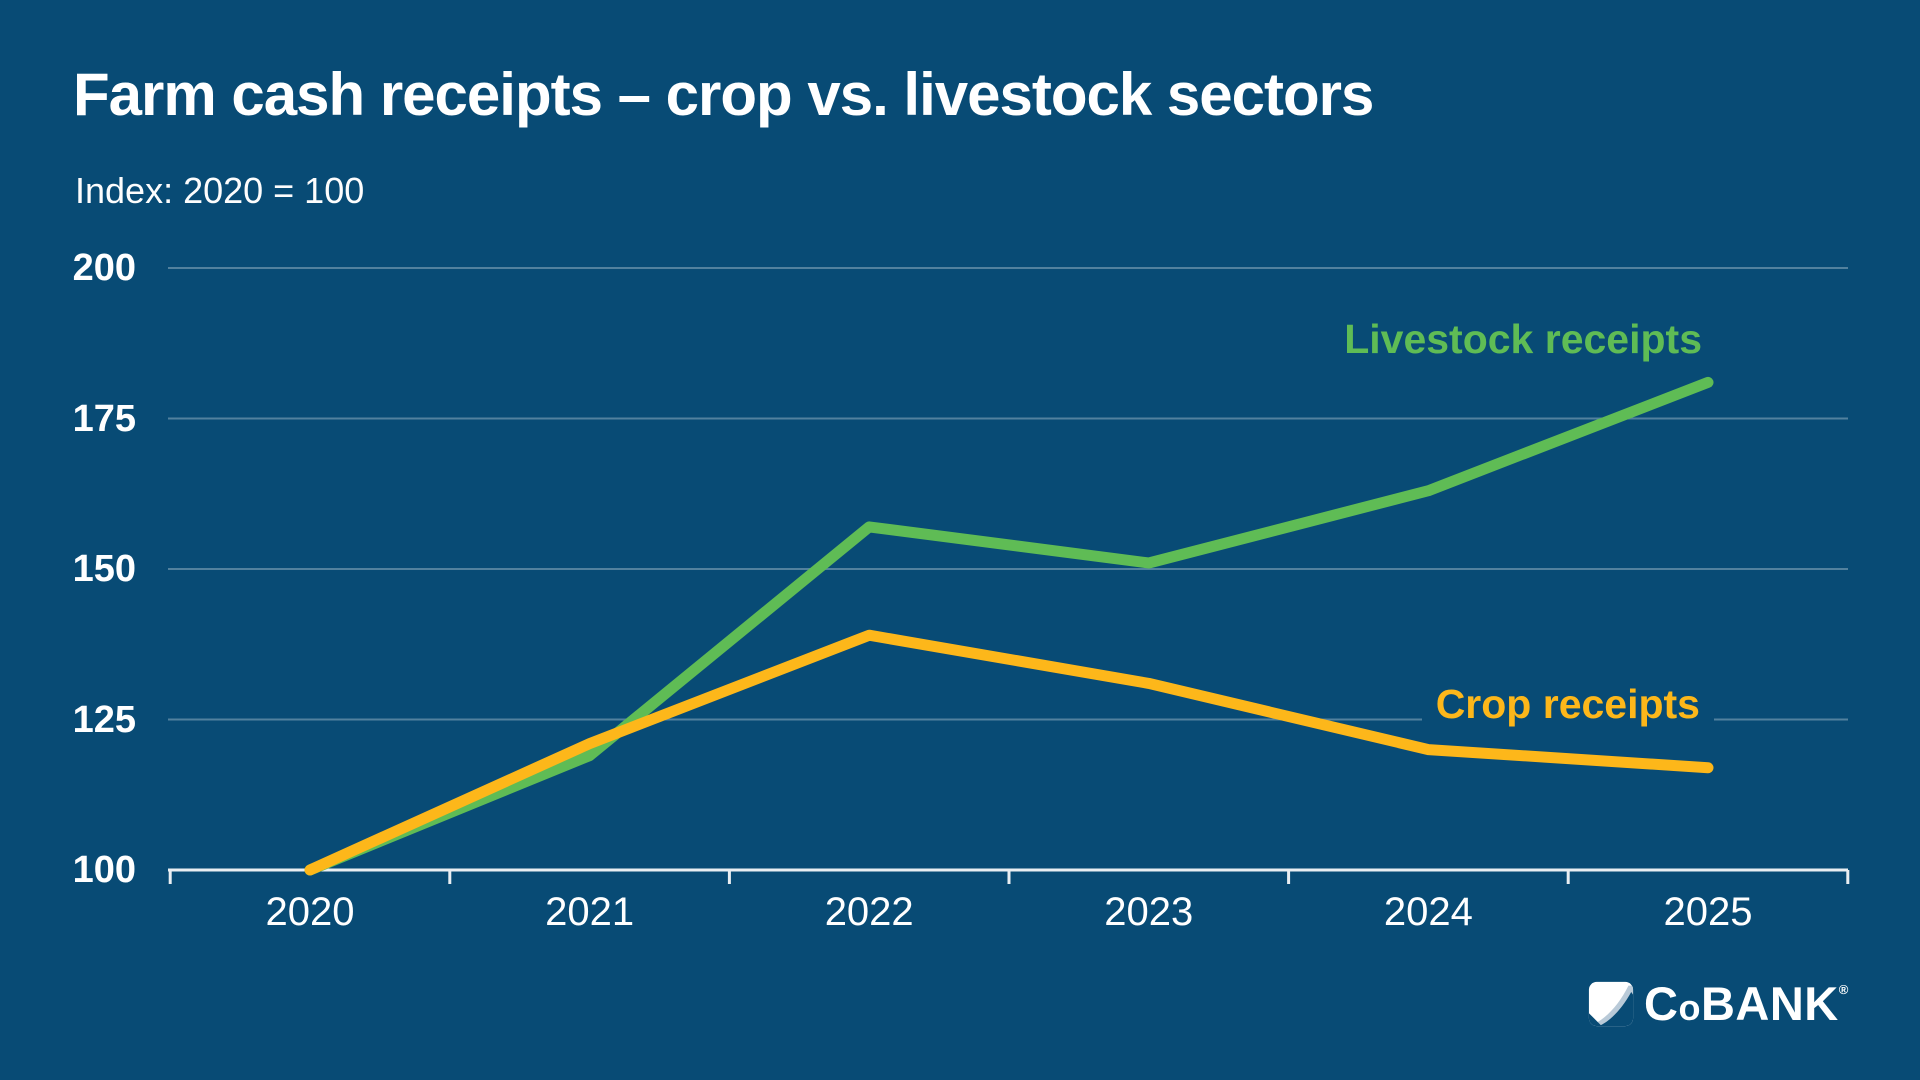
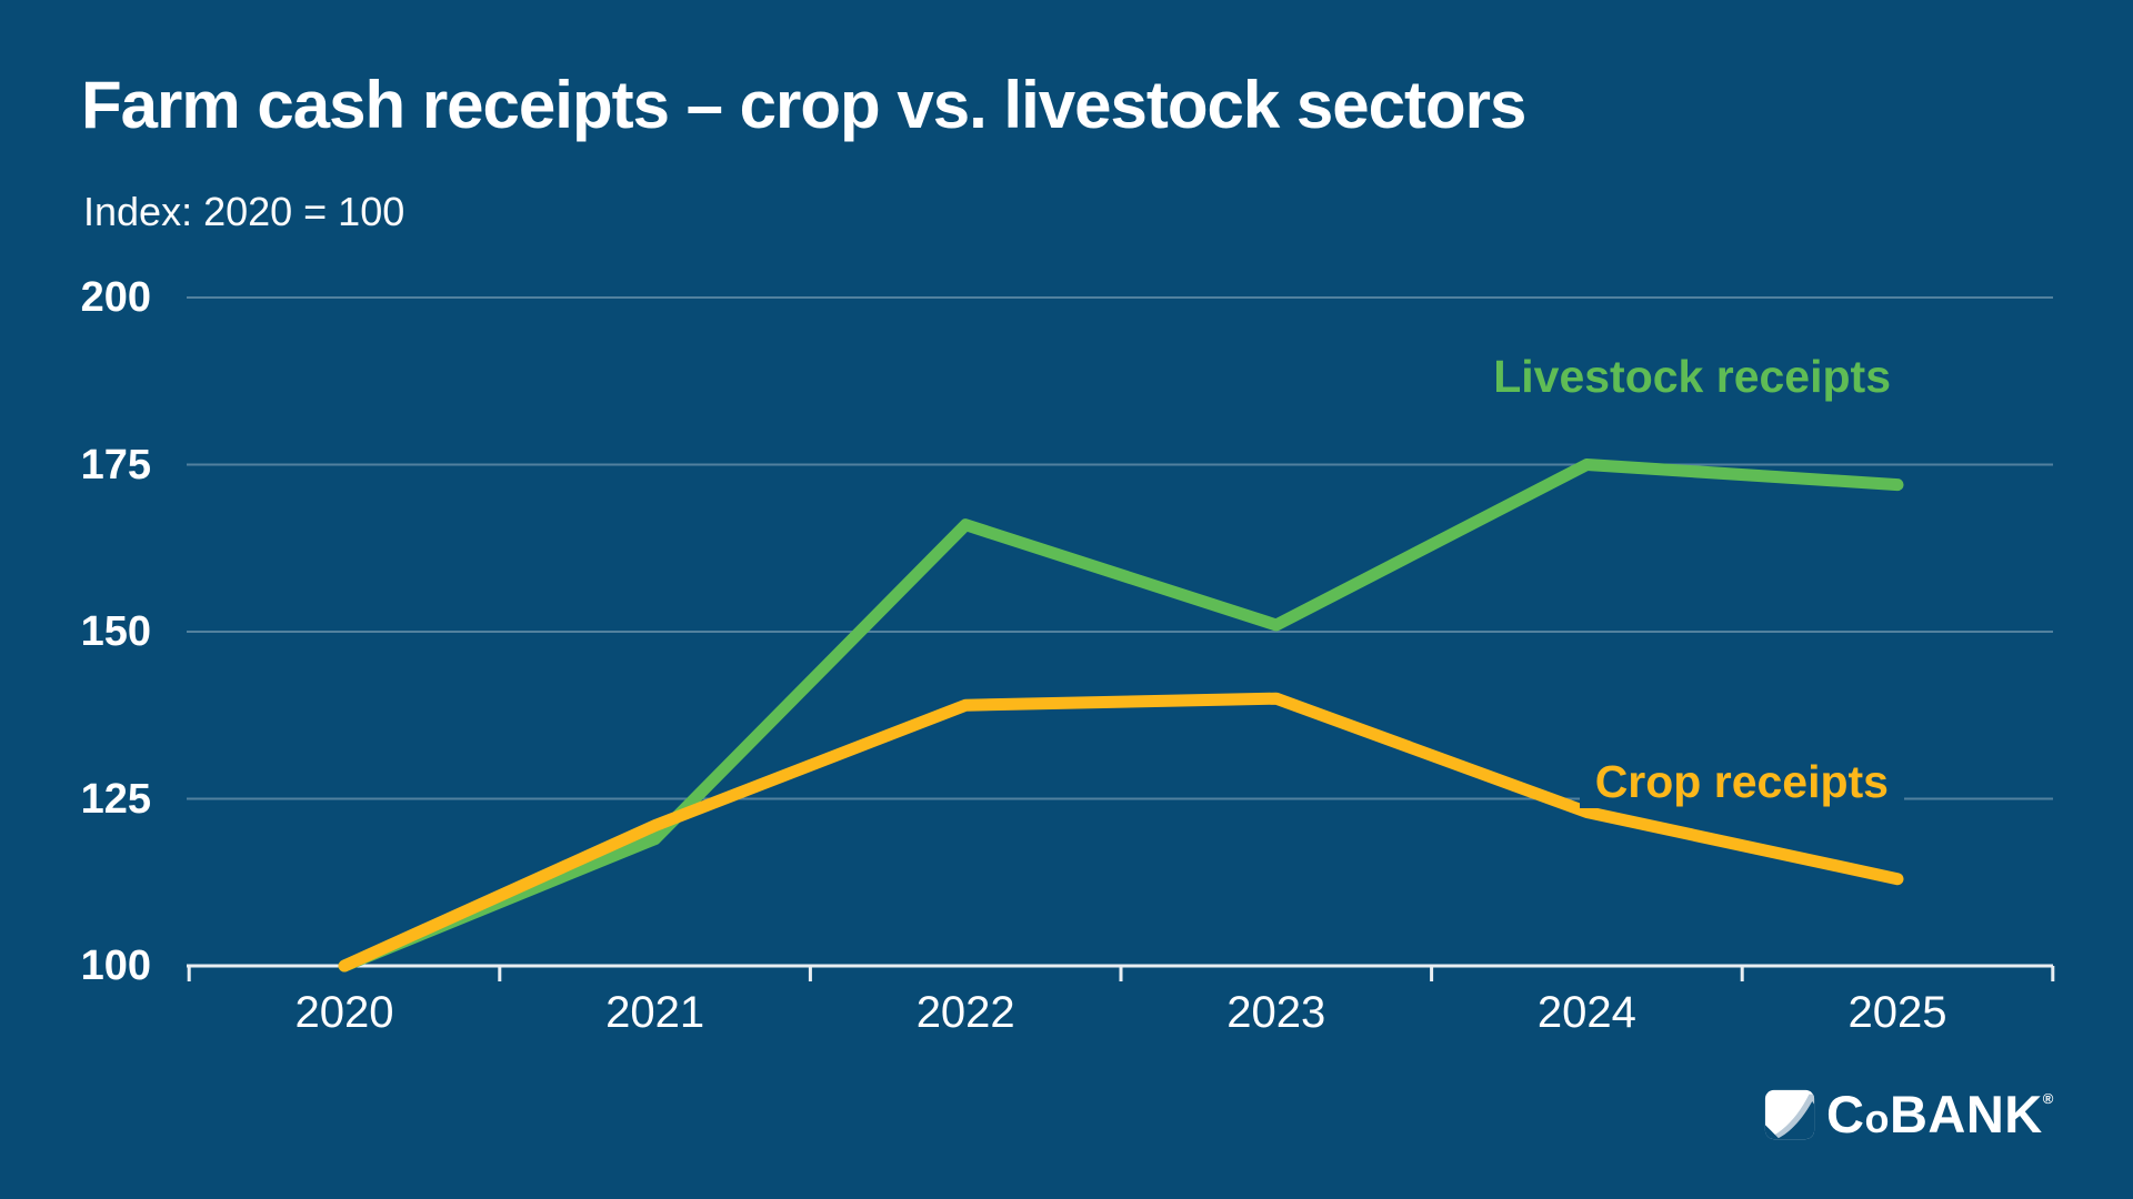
Livestock receipts/2022: 157 -> 166
Crop receipts/2023: 131 -> 140
Livestock receipts/2024: 163 -> 175
Crop receipts/2024: 120 -> 123
Livestock receipts/2025: 181 -> 172
Crop receipts/2025: 117 -> 113
